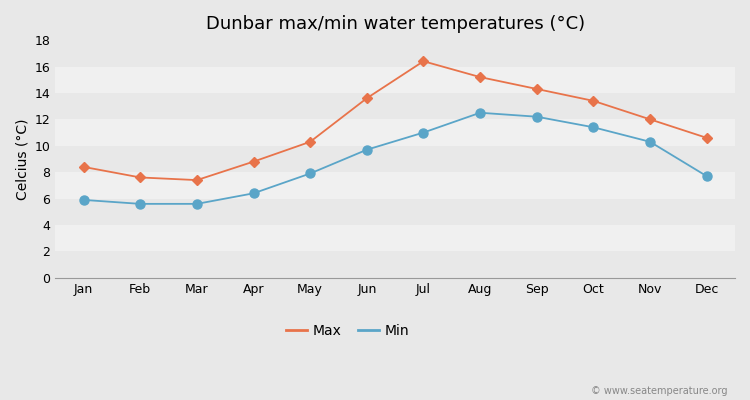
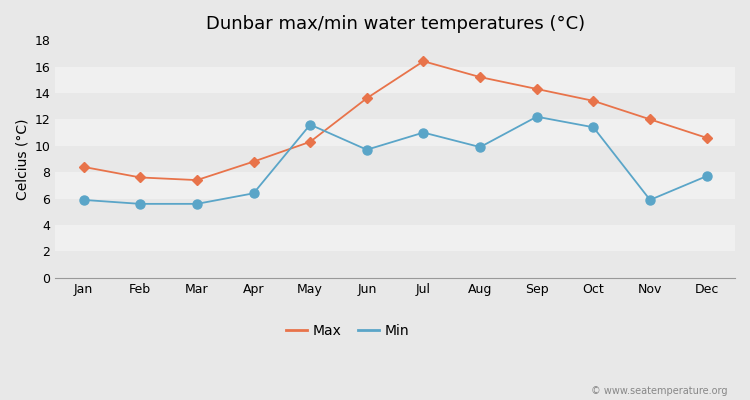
Min/May: 7.9 -> 11.6
Min/Aug: 12.5 -> 9.9
Min/Nov: 10.3 -> 5.9
